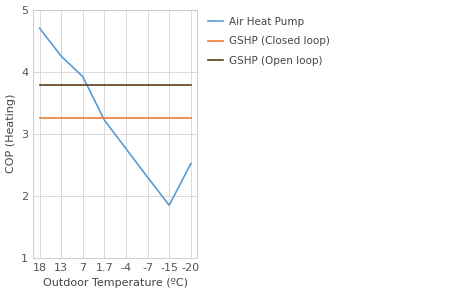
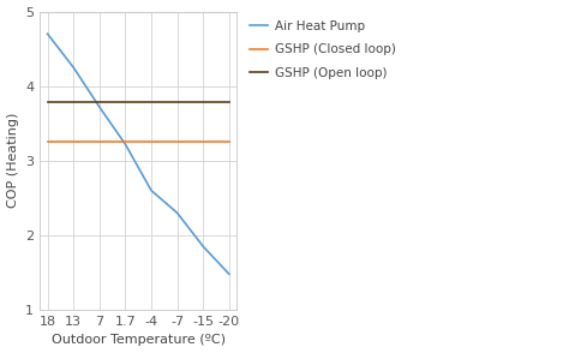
7: 3.92 -> 3.72
-4: 2.76 -> 2.60
-20: 2.52 -> 1.48
